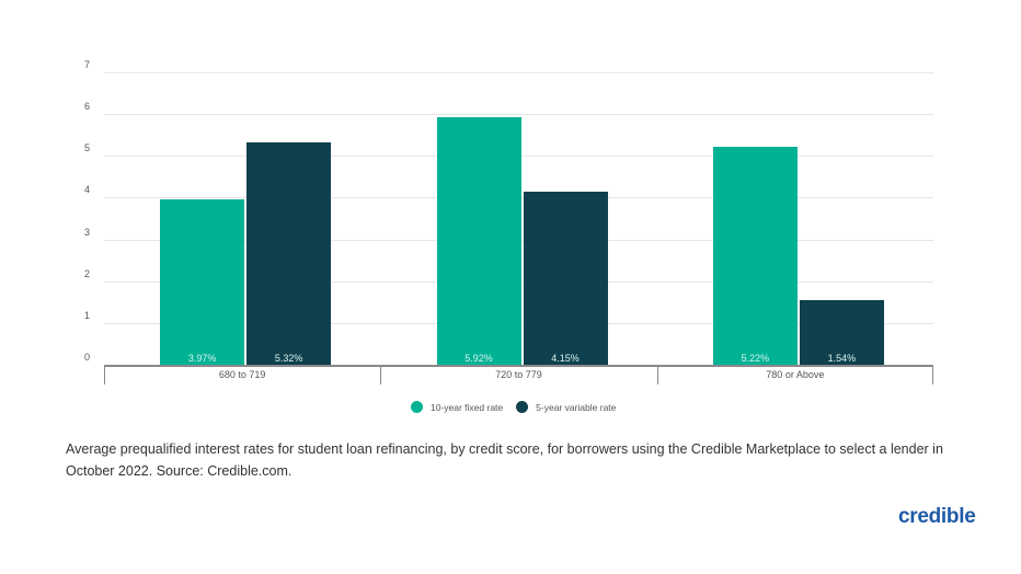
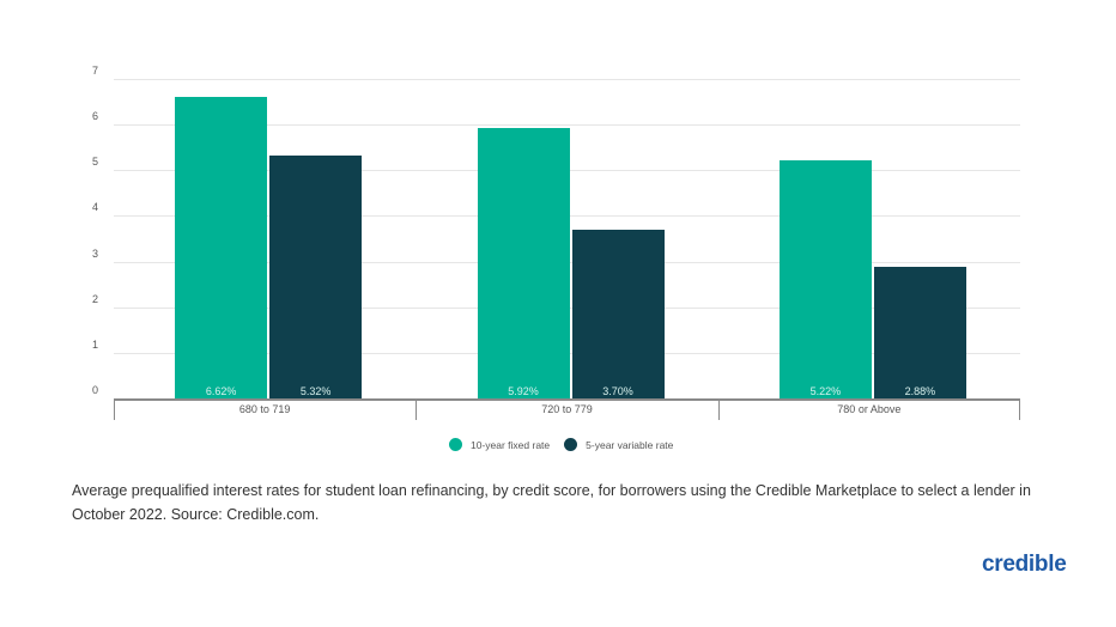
10-year fixed rate/680 to 719: 3.97% -> 6.62%
5-year variable rate/720 to 779: 4.15% -> 3.70%
5-year variable rate/780 or Above: 1.54% -> 2.88%
